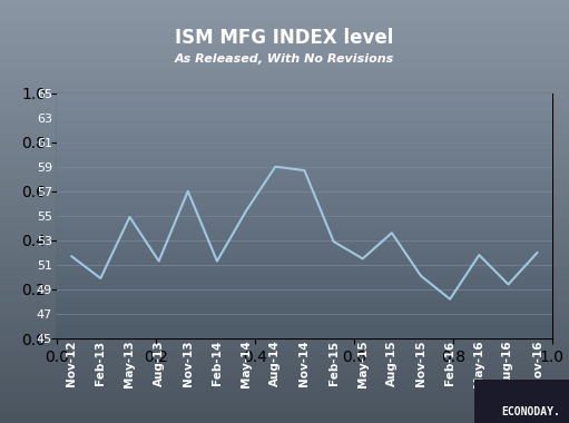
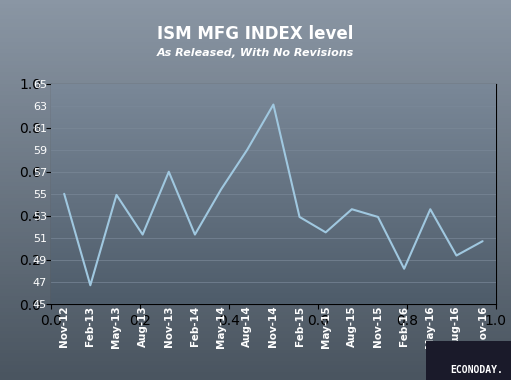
Nov-12: 51.7 -> 55.0
Feb-13: 49.9 -> 46.7
Nov-14: 58.7 -> 63.1
Nov-15: 50.1 -> 52.9
May-16: 51.8 -> 53.6
Nov-16: 52.0 -> 50.7
